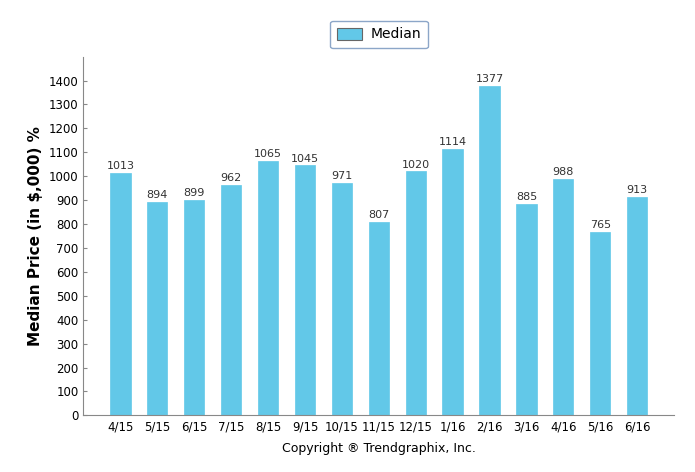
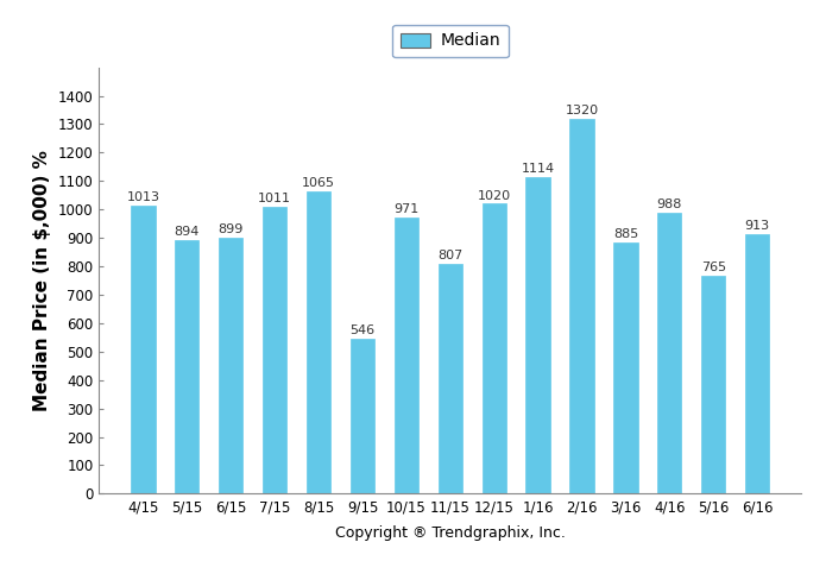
7/15: 962 -> 1011
9/15: 1045 -> 546
2/16: 1377 -> 1320
